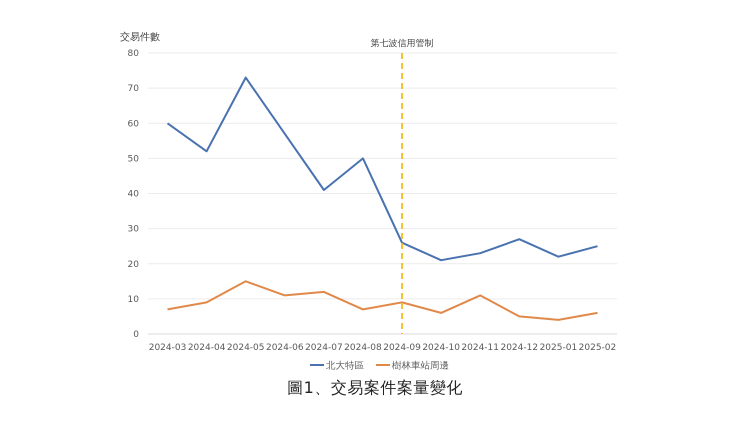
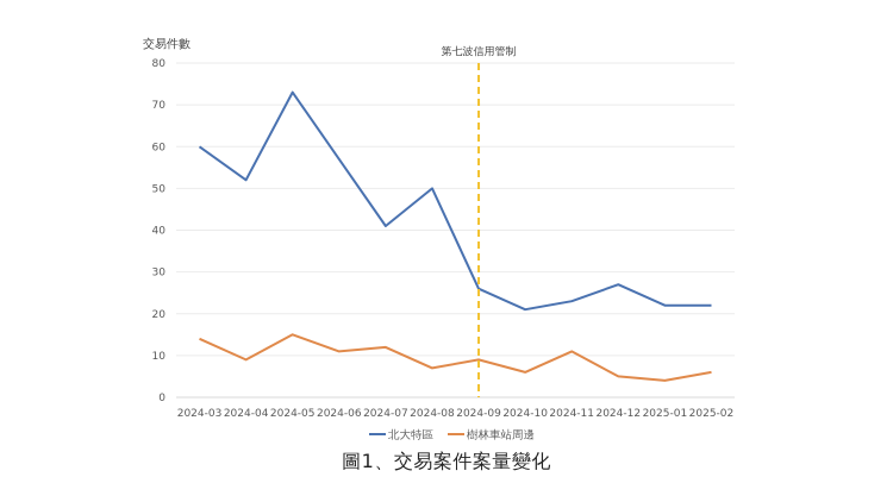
樹林車站周邊/2024-03: 7 -> 14
北大特區/2025-02: 25 -> 22
